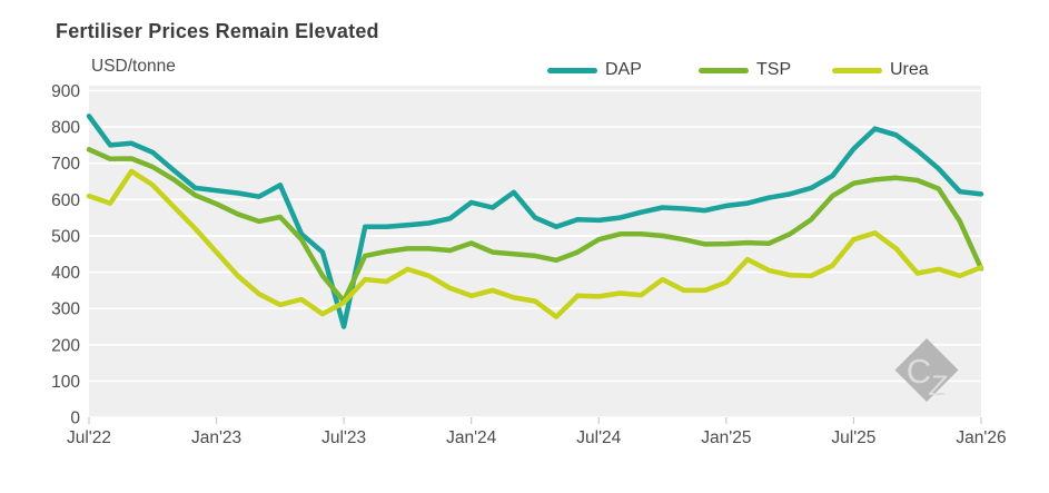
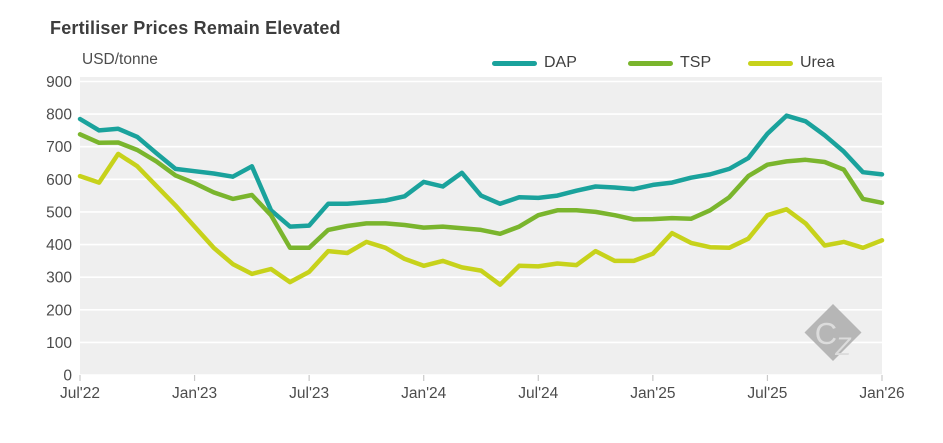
DAP/Jul'22: 830 -> 780
DAP/Jul'23: 250 -> 460
TSP/Jul'23: 320 -> 390
TSP/Jan'24: 480 -> 450
TSP/Jan'26: 410 -> 530
